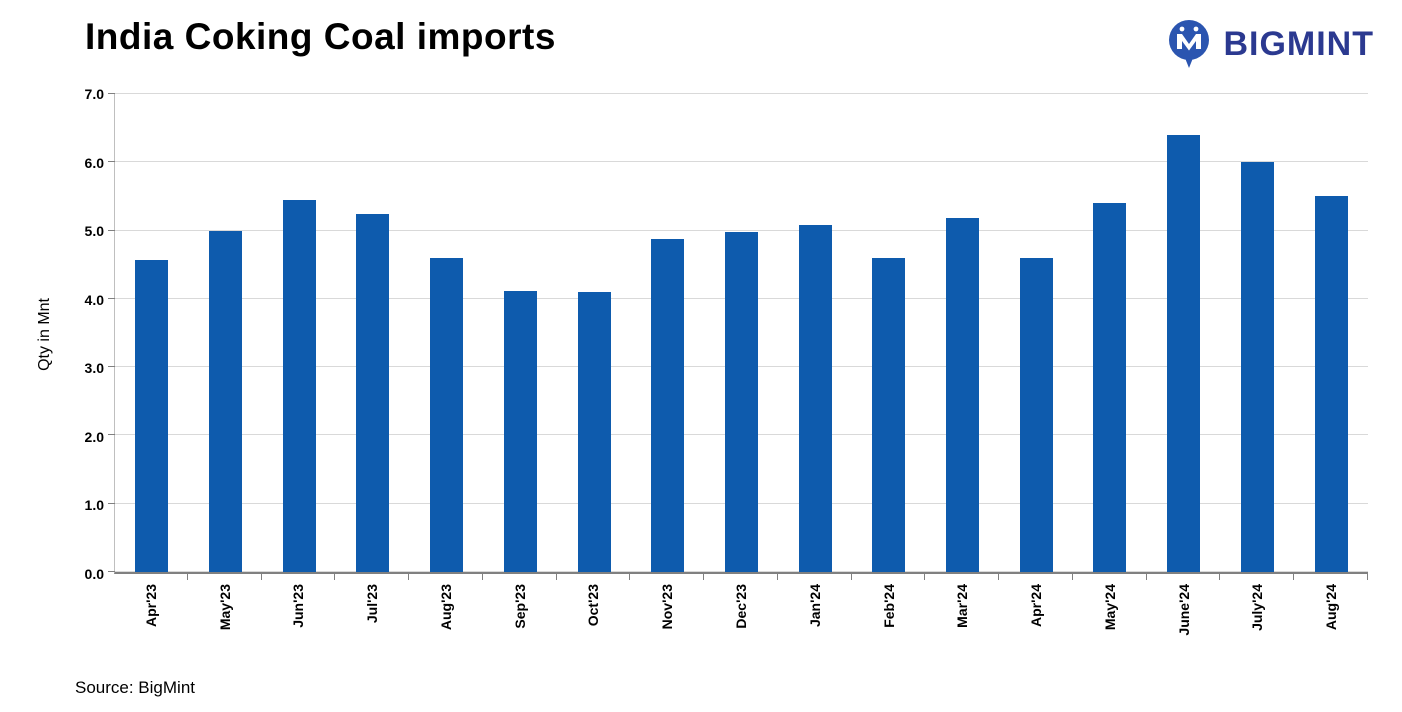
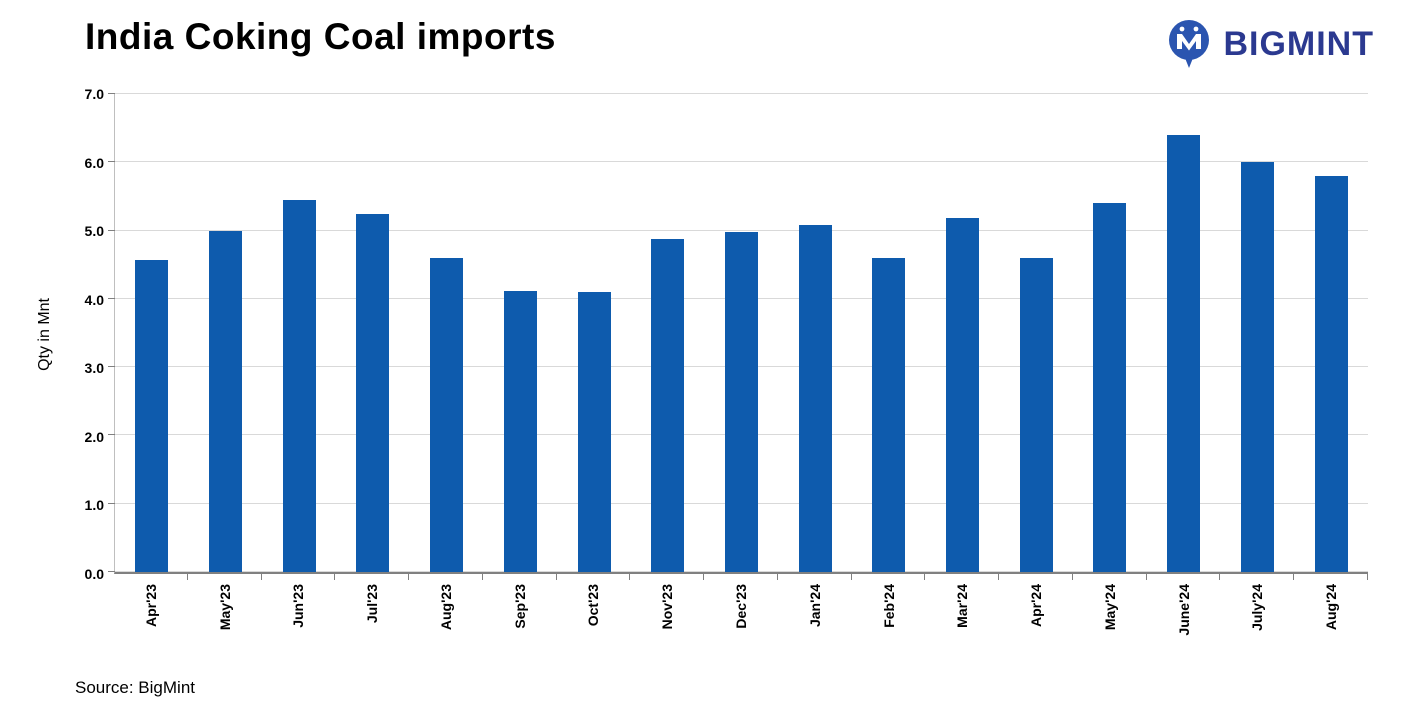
Aug'24: 5.5 -> 5.8
